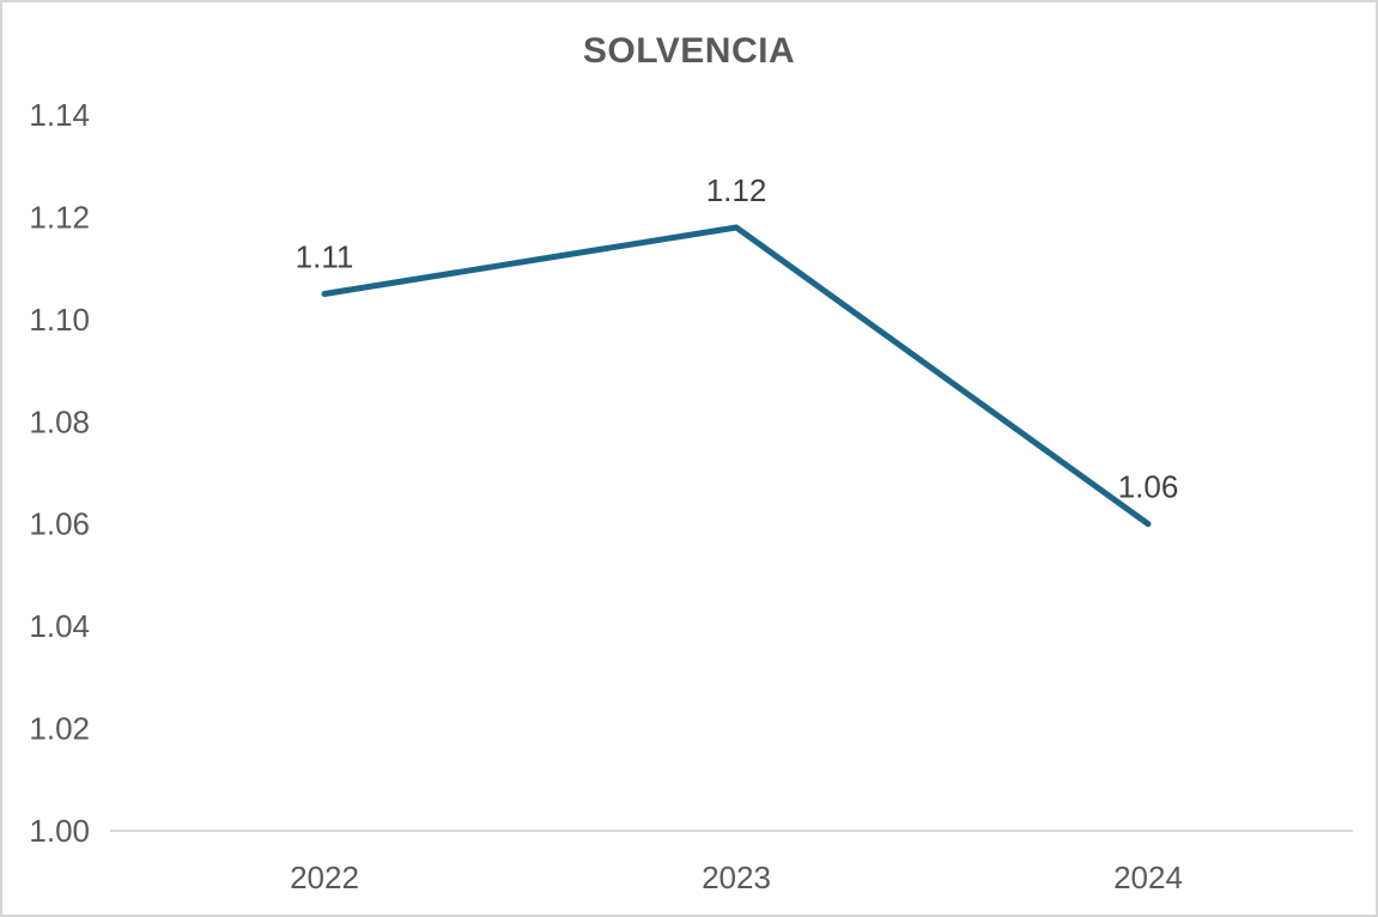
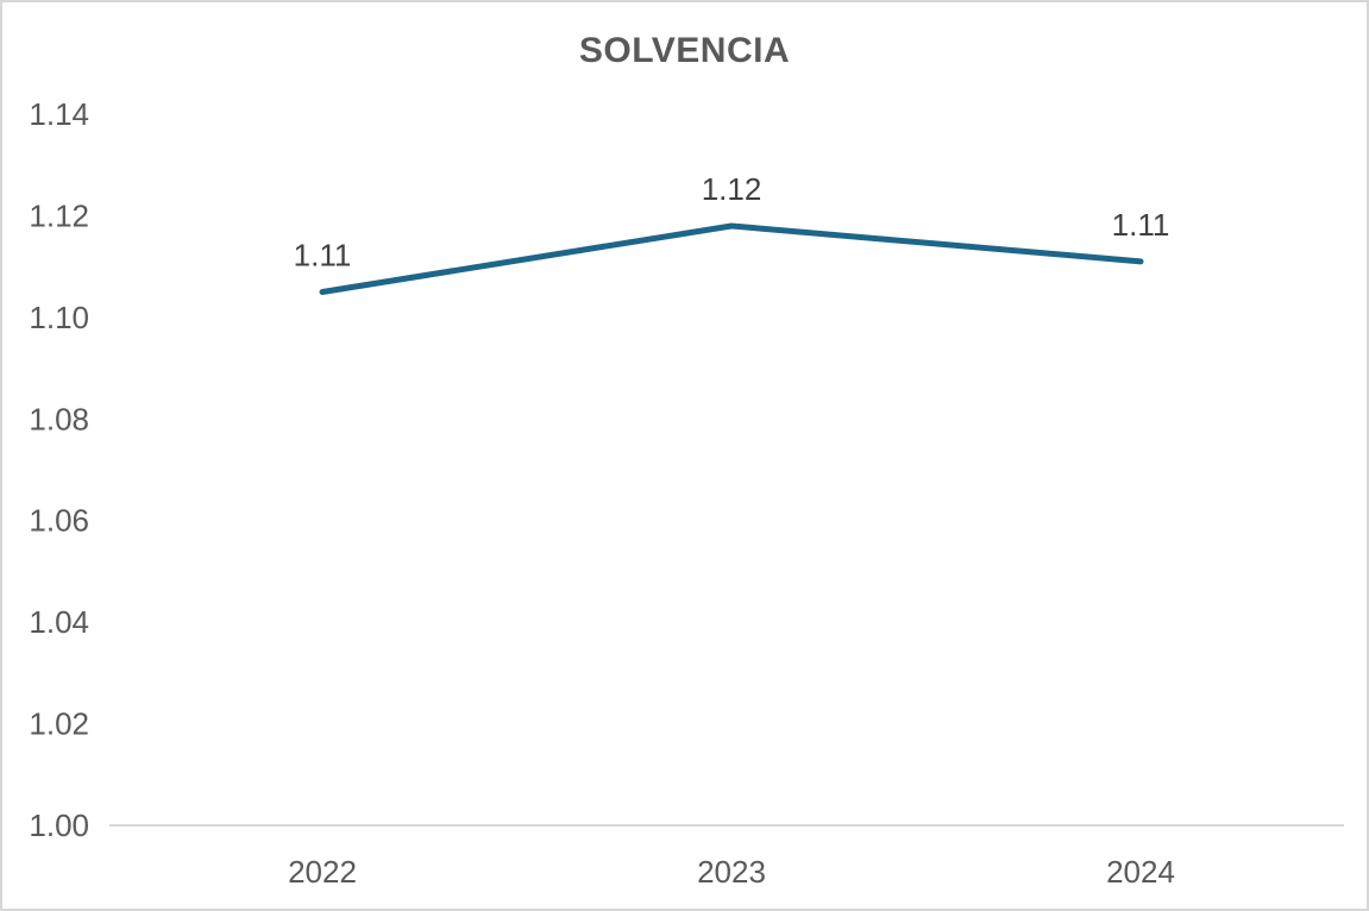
2024: 1.06 -> 1.11
